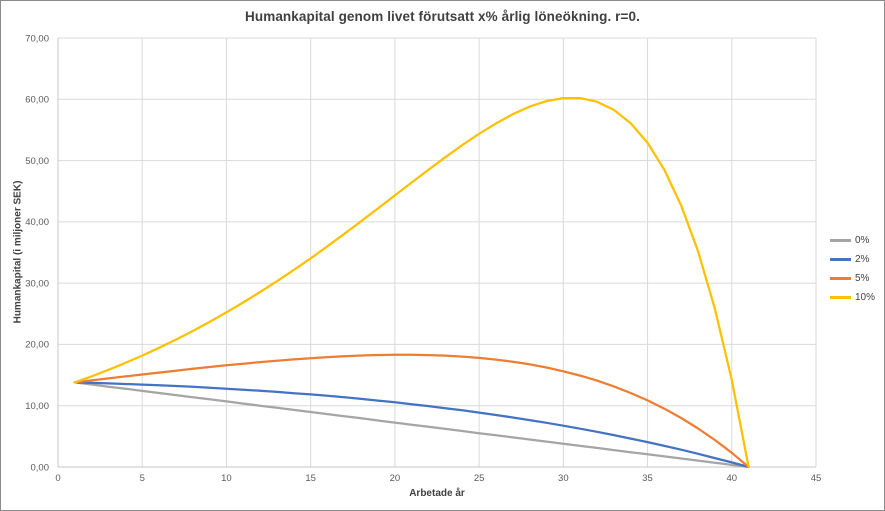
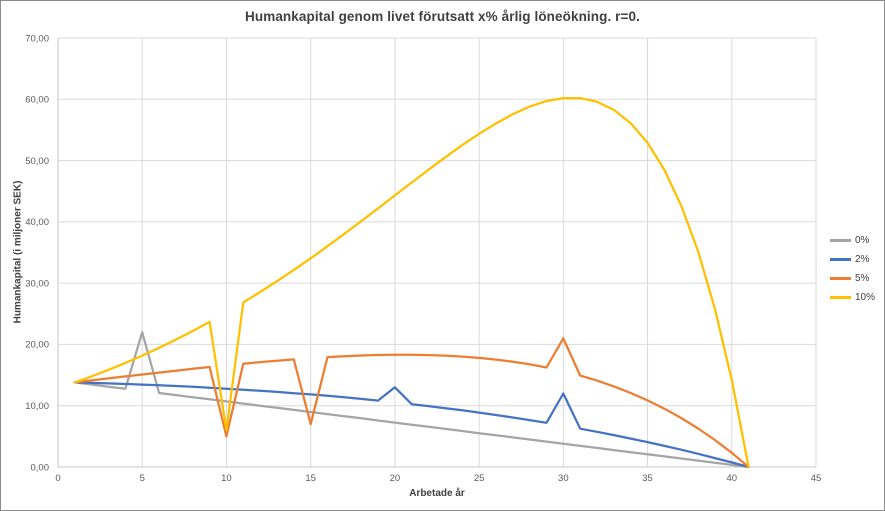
0%/5: 12 -> 22
5%/10: 17 -> 5
10%/10: 25 -> 6
5%/15: 18 -> 7
2%/20: 11 -> 13
2%/30: 7 -> 12
5%/30: 16 -> 21
